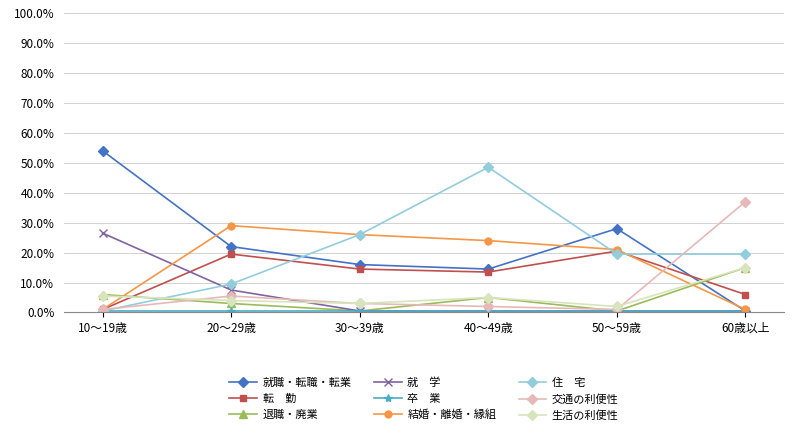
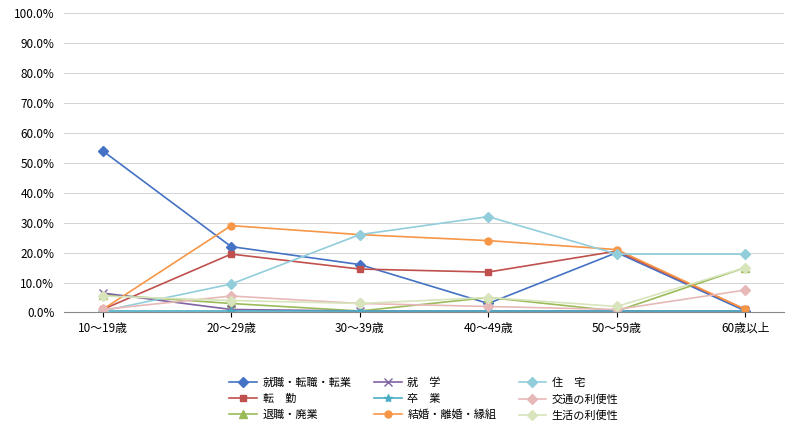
就 学/10〜19歳: 26.5% -> 6.5%
就 学/20〜29歳: 7.5% -> 1.0%
就職・転職・転業/40〜49歳: 14.5% -> 3.0%
住 宅/40〜49歳: 48.5% -> 32.0%
就職・転職・転業/50〜59歳: 28.0% -> 20.0%
転 勤/60歳以上: 6.0% -> 1.0%
交通の利便性/60歳以上: 37.0% -> 7.5%
